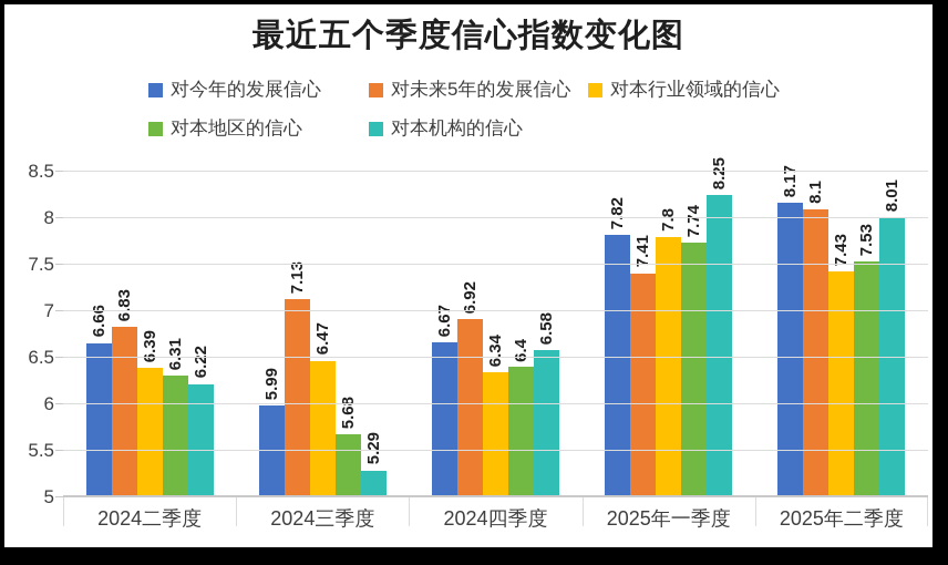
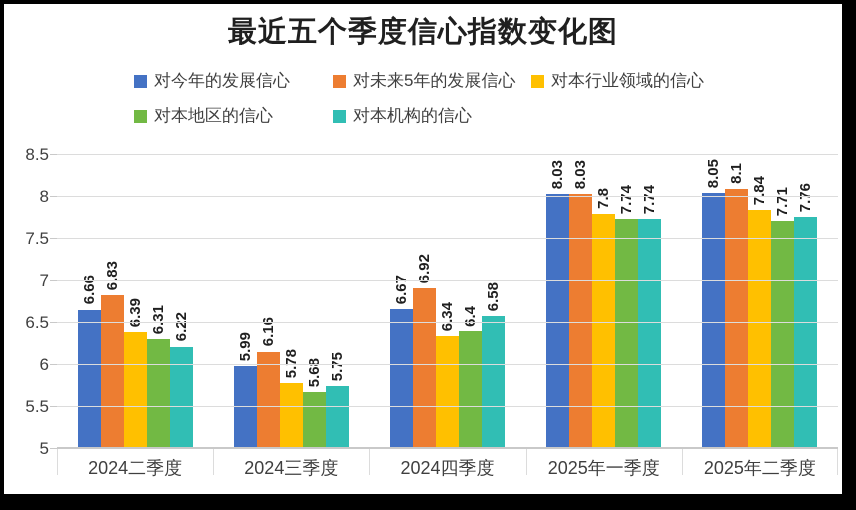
对未来5年的发展信心/2024三季度: 7.13 -> 6.16
对本行业领域的信心/2024三季度: 6.47 -> 5.78
对本机构的信心/2024三季度: 5.29 -> 5.75
对今年的发展信心/2025年一季度: 7.82 -> 8.03
对未来5年的发展信心/2025年一季度: 7.41 -> 8.03
对本机构的信心/2025年一季度: 8.25 -> 7.74
对今年的发展信心/2025年二季度: 8.17 -> 8.05
对本行业领域的信心/2025年二季度: 7.43 -> 7.84
对本地区的信心/2025年二季度: 7.53 -> 7.71
对本机构的信心/2025年二季度: 8.01 -> 7.76
